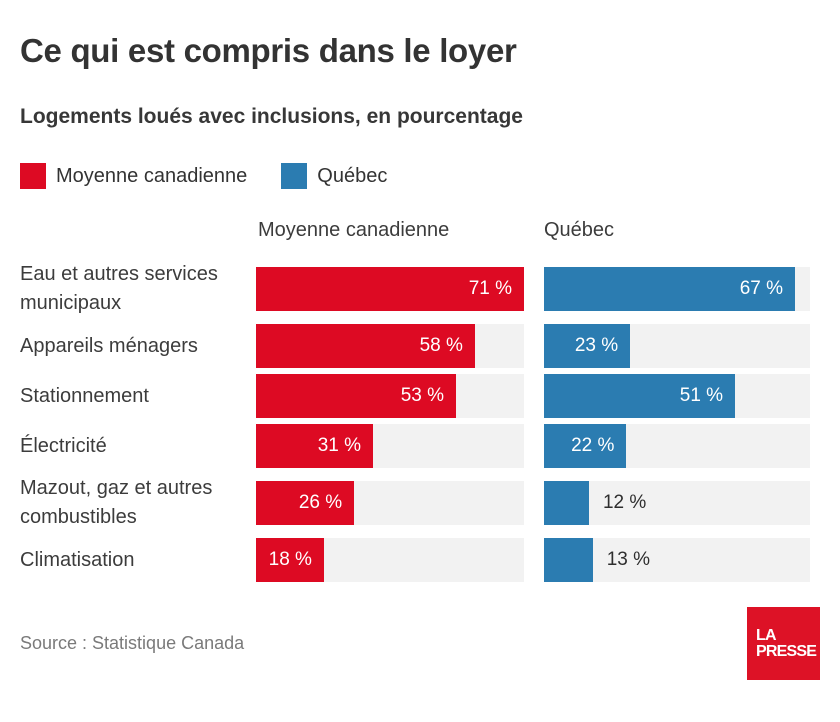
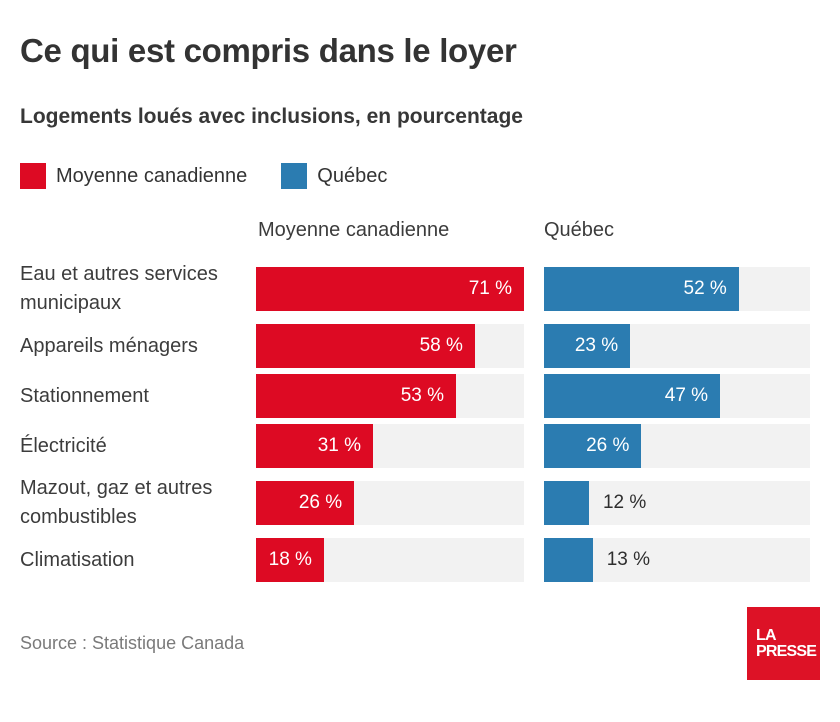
Québec/Eau et autres services municipaux: 67 -> 52
Québec/Stationnement: 51 -> 47
Québec/Électricité: 22 -> 26
